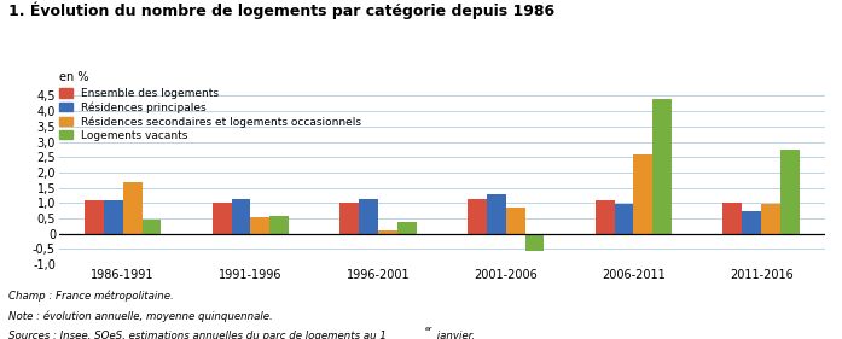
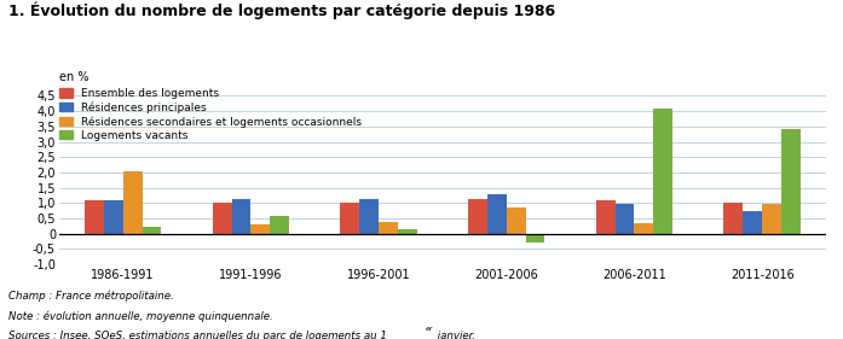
Résidences secondaires et logements occasionnels/1986-1991: 1,70 -> 2,05
Logements vacants/1986-1991: 0,45 -> 0,22
Résidences secondaires et logements occasionnels/1991-1996: 0,55 -> 0,32
Résidences secondaires et logements occasionnels/1996-2001: 0,10 -> 0,37
Logements vacants/1996-2001: 0,40 -> 0,15
Logements vacants/2001-2006: -0,55 -> -0,28
Résidences secondaires et logements occasionnels/2006-2011: 2,60 -> 0,35
Logements vacants/2006-2011: 4,40 -> 4,10
Logements vacants/2011-2016: 2,75 -> 3,40
